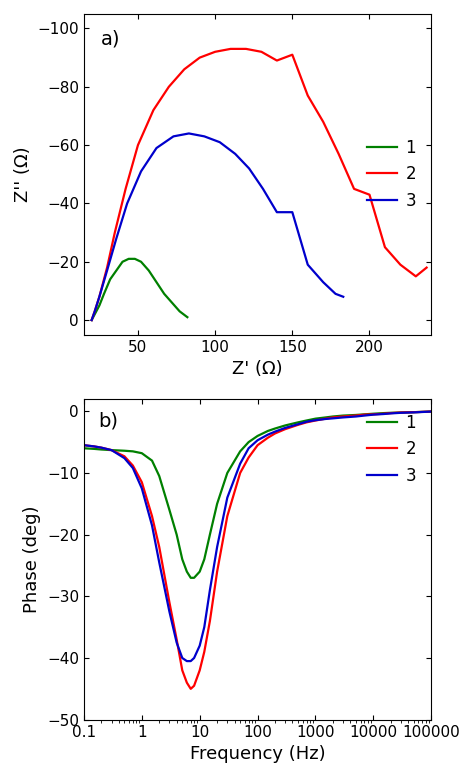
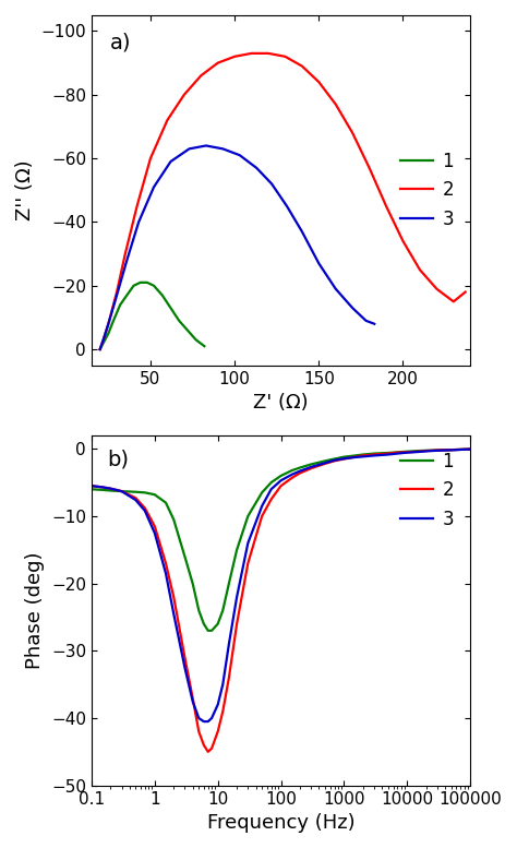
2/150: -91 -> -84
3/150: -37 -> -27
2/200: -43 -> -34
